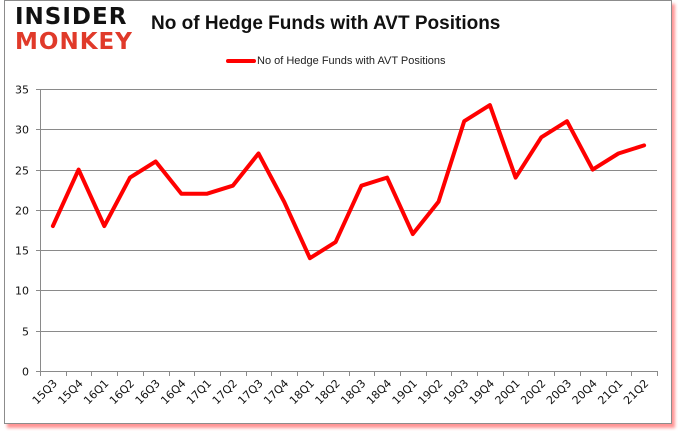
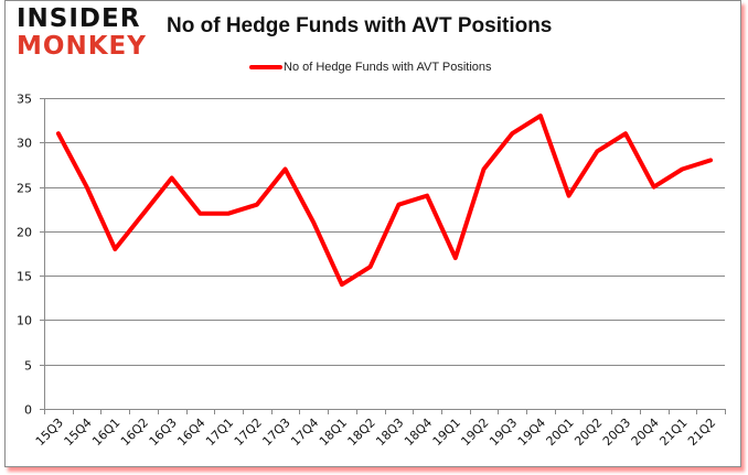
15Q3: 18 -> 31
16Q2: 24 -> 22
19Q2: 21 -> 27
